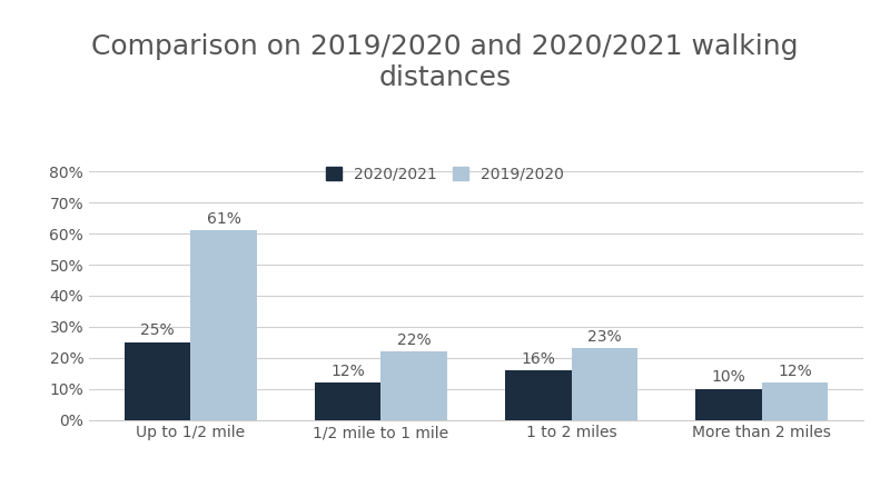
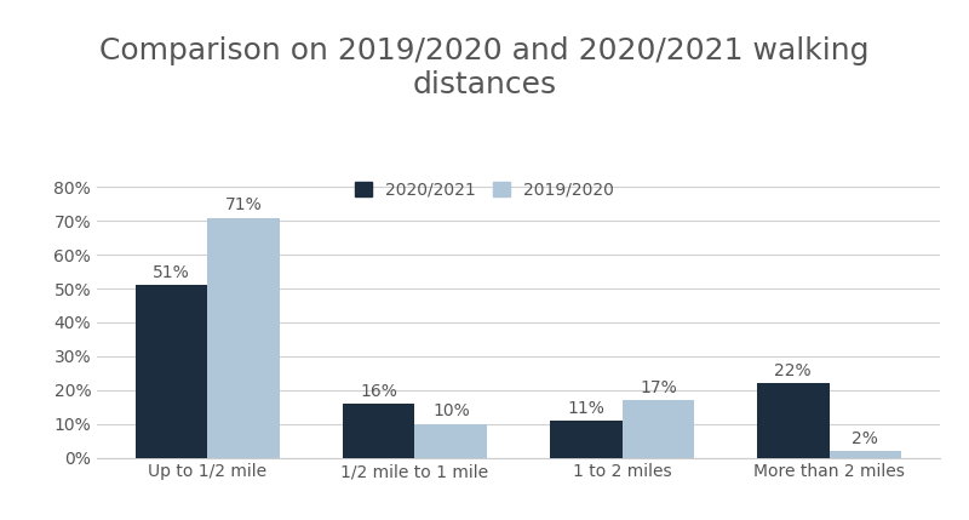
2020/2021/Up to 1/2 mile: 25% -> 51%
2019/2020/Up to 1/2 mile: 61% -> 71%
2020/2021/1/2 mile to 1 mile: 12% -> 16%
2019/2020/1/2 mile to 1 mile: 22% -> 10%
2020/2021/1 to 2 miles: 16% -> 11%
2019/2020/1 to 2 miles: 23% -> 17%
2020/2021/More than 2 miles: 10% -> 22%
2019/2020/More than 2 miles: 12% -> 2%
